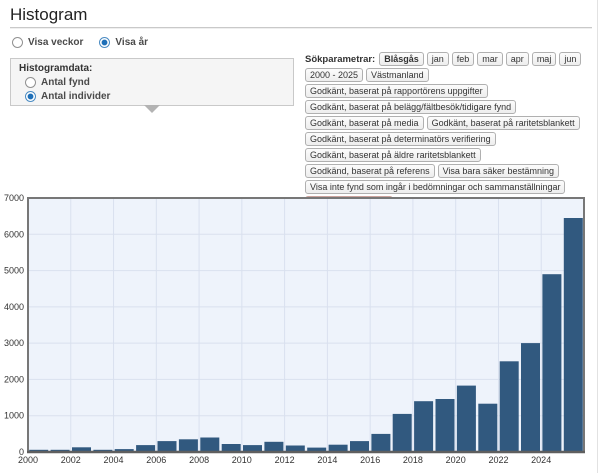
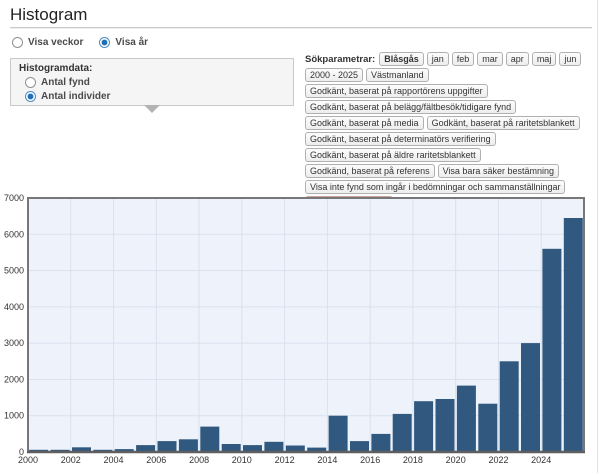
2008: 400 -> 700
2014: 200 -> 1000
2024: 4900 -> 5600
